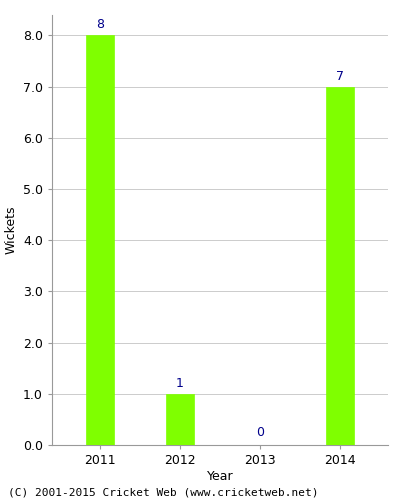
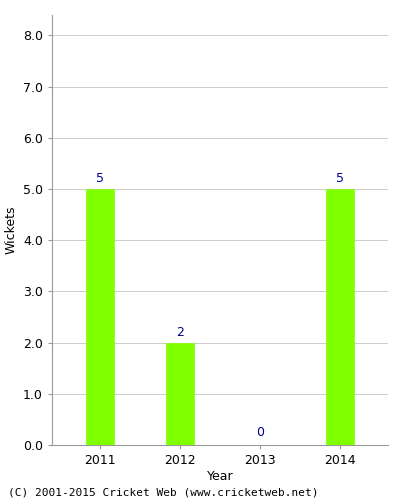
2011: 8 -> 5
2012: 1 -> 2
2014: 7 -> 5
